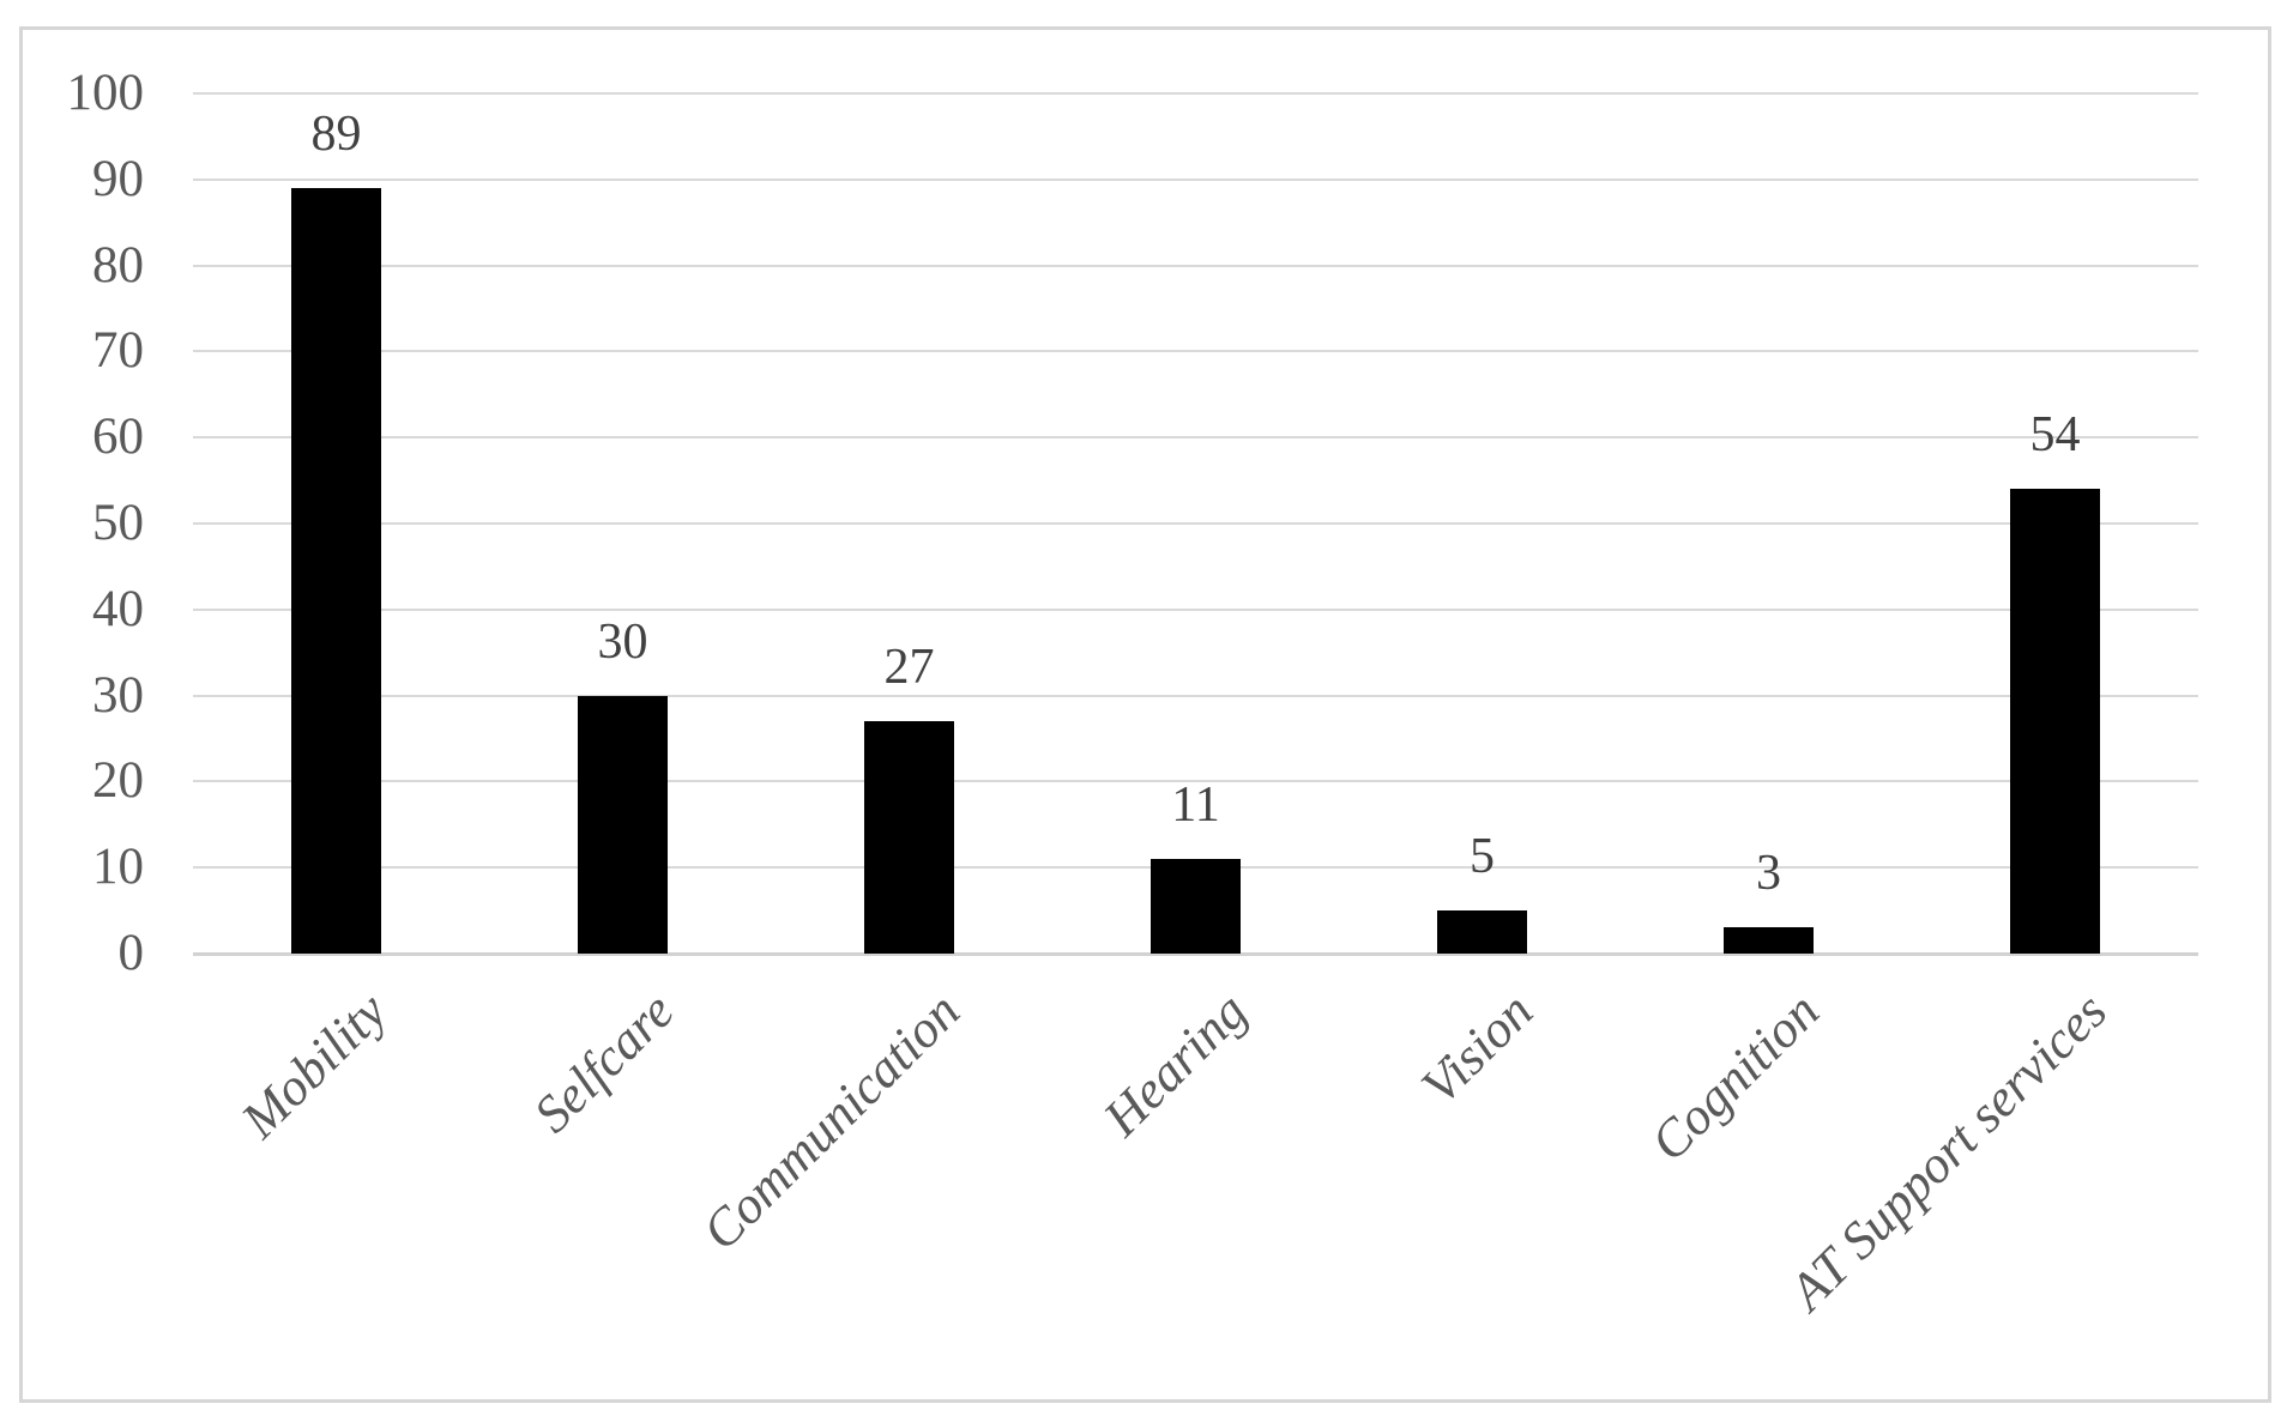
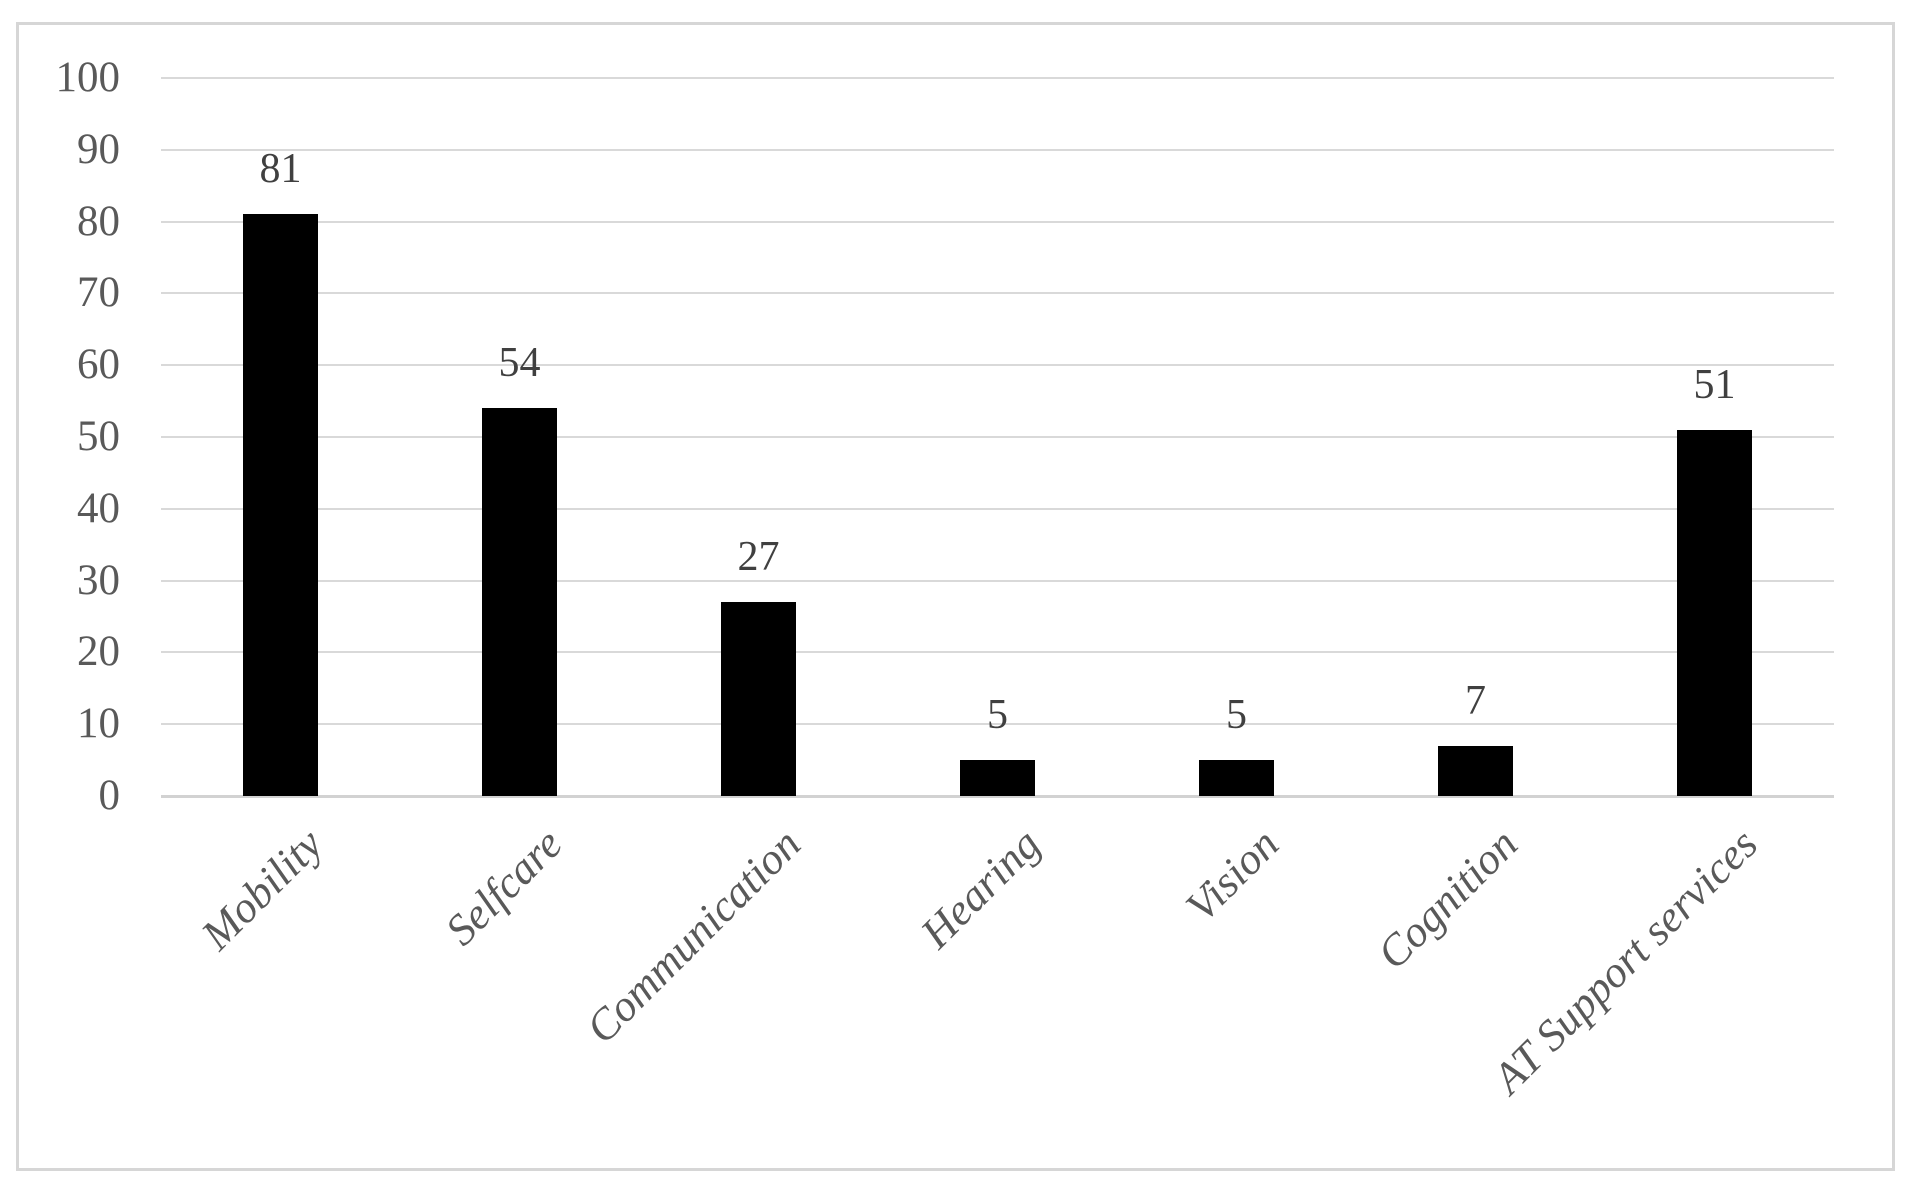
Mobility: 89 -> 81
Selfcare: 30 -> 54
Hearing: 11 -> 5
Cognition: 3 -> 7
AT Support services: 54 -> 51
